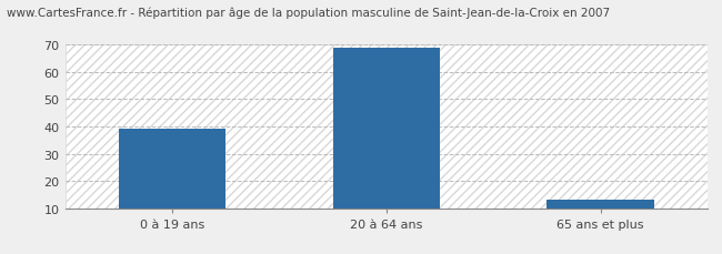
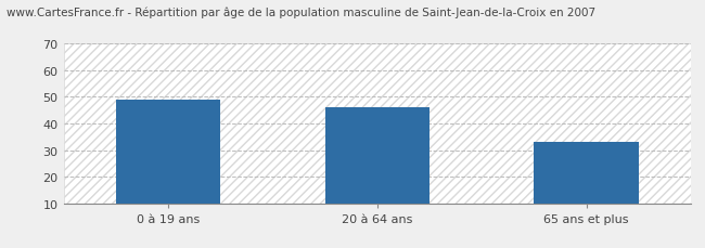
0 à 19 ans: 39 -> 49
20 à 64 ans: 69 -> 46
65 ans et plus: 13 -> 33
